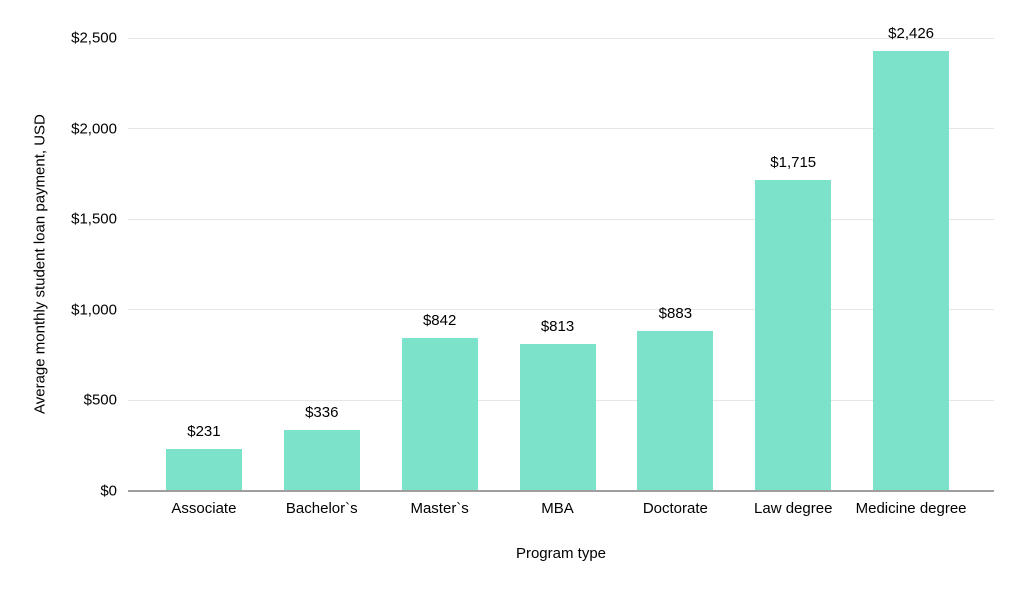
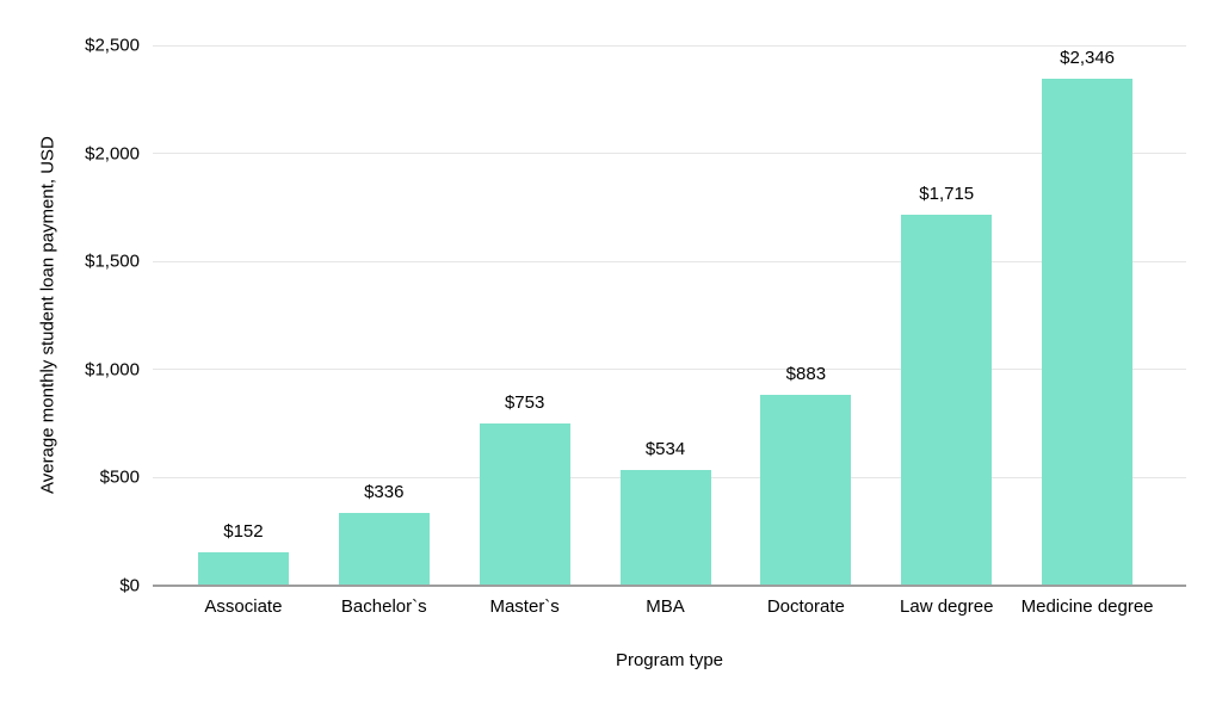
Associate: $231 -> $152
Master`s: $842 -> $753
MBA: $813 -> $534
Medicine degree: $2,426 -> $2,346
